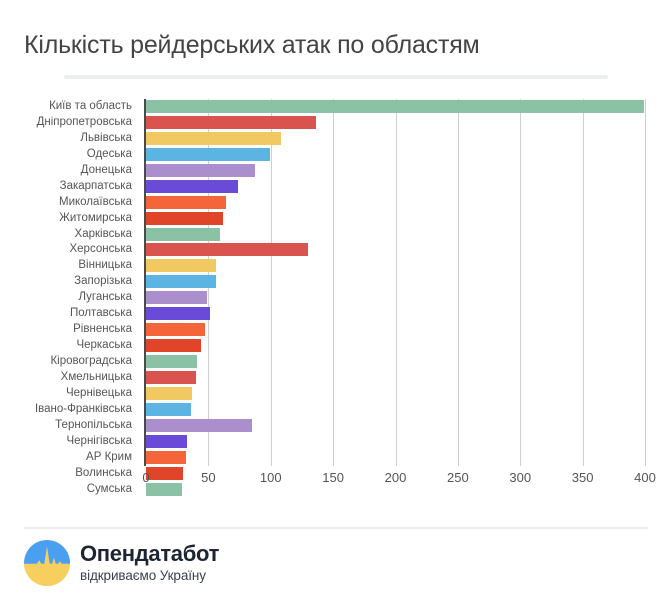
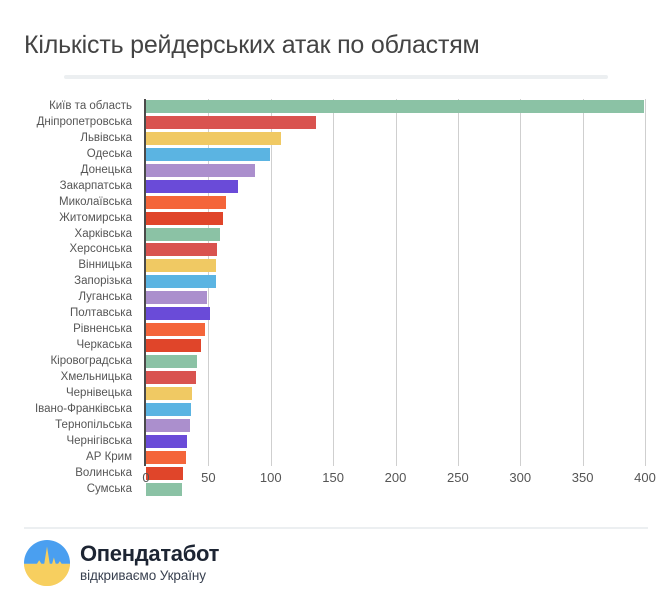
Херсонська: 130 -> 57
Тернопільська: 85 -> 35
